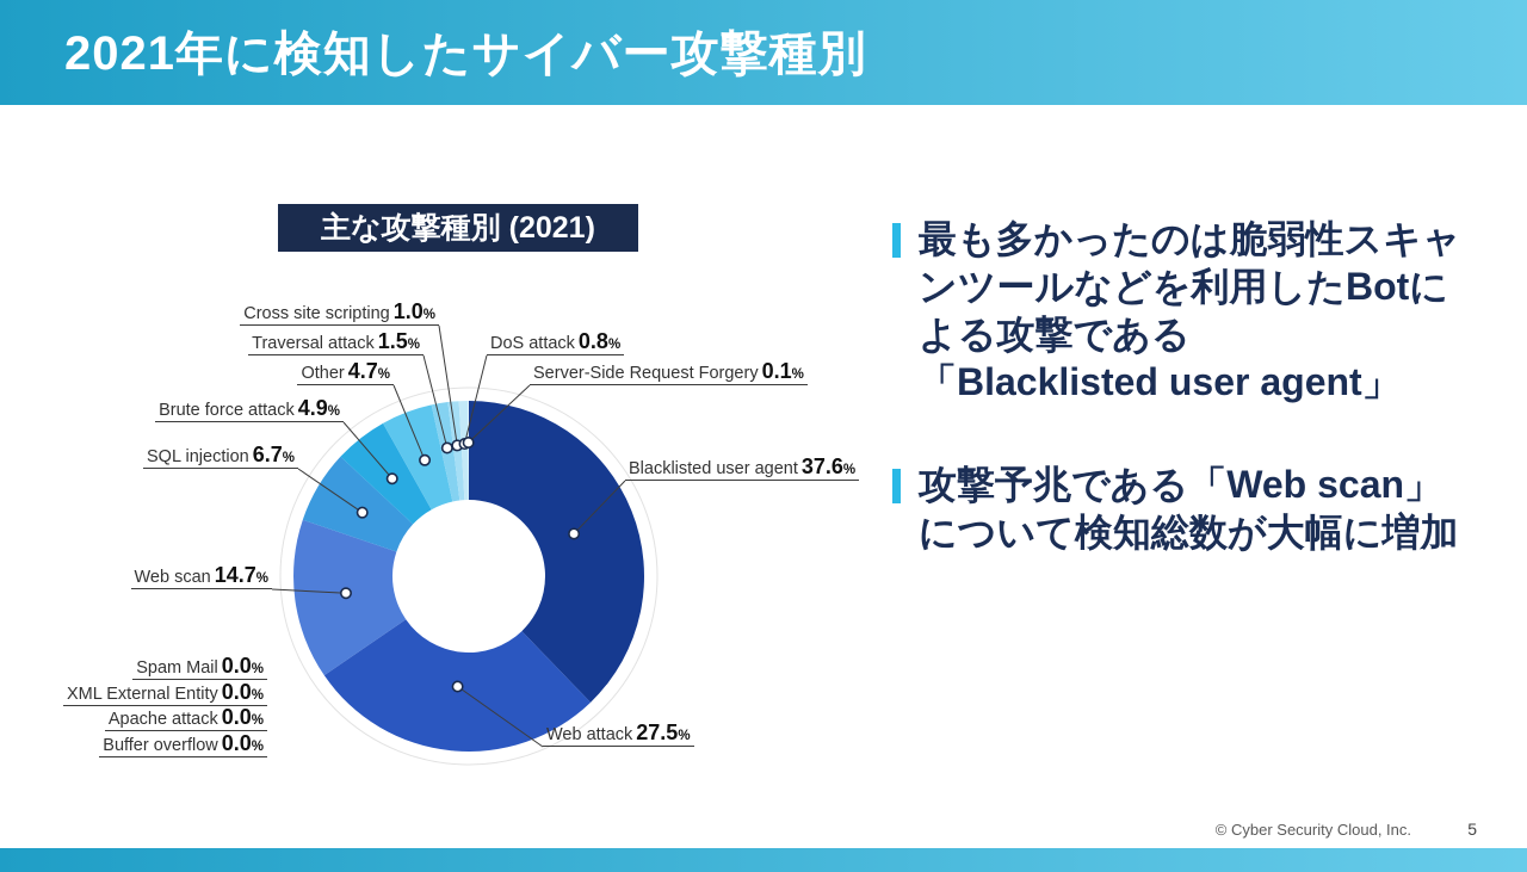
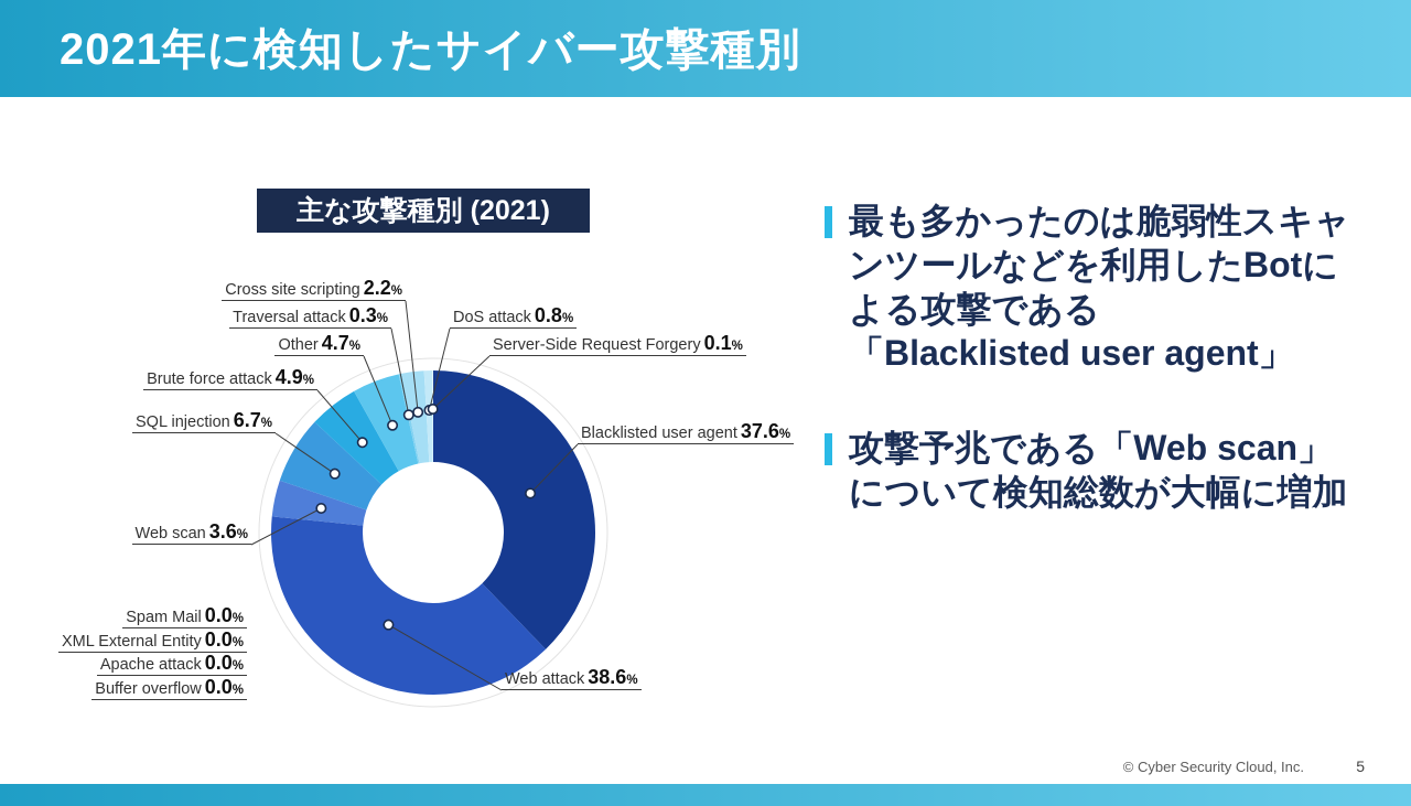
Web attack: 27.5 -> 38.6
Web scan: 14.7 -> 3.6
Traversal attack: 1.5 -> 0.3
Cross site scripting: 1.0 -> 2.2
